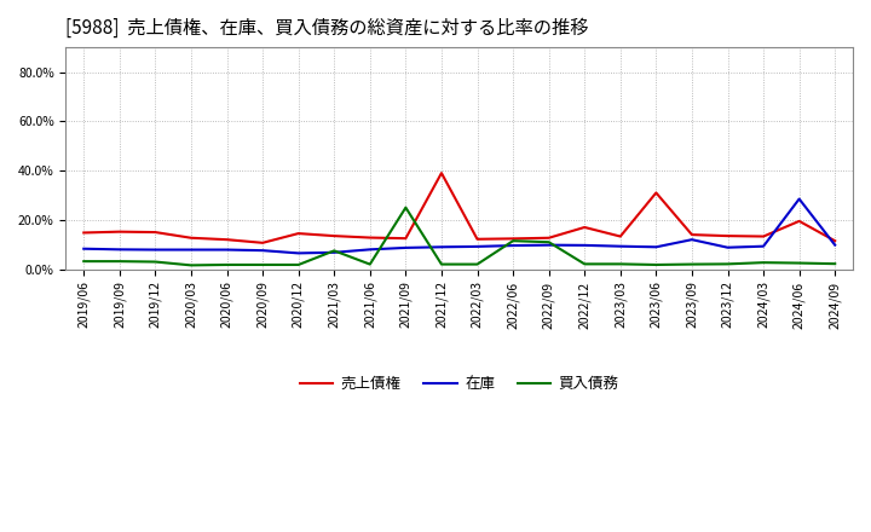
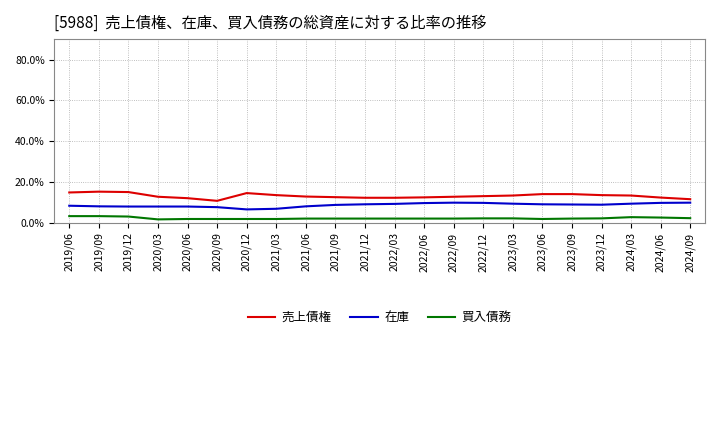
買入債務/2021/03: 7.5% -> 1.8%
買入債務/2021/09: 25.0% -> 2.0%
売上債権/2021/12: 39.0% -> 12.2%
買入債務/2022/06: 11.5% -> 2.0%
買入債務/2022/09: 11.0% -> 2.0%
売上債権/2022/12: 17.0% -> 13.0%
売上債権/2023/06: 31.0% -> 14.0%
在庫/2023/09: 12.0% -> 8.9%
売上債権/2024/06: 19.5% -> 12.3%
在庫/2024/06: 28.5% -> 9.7%
